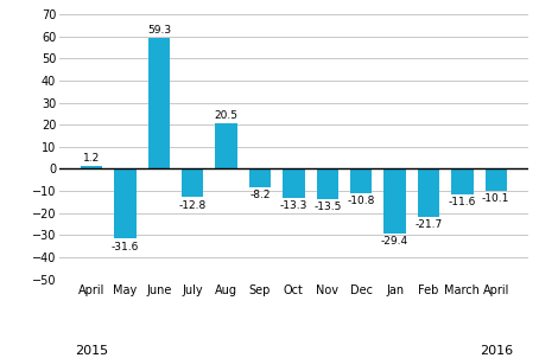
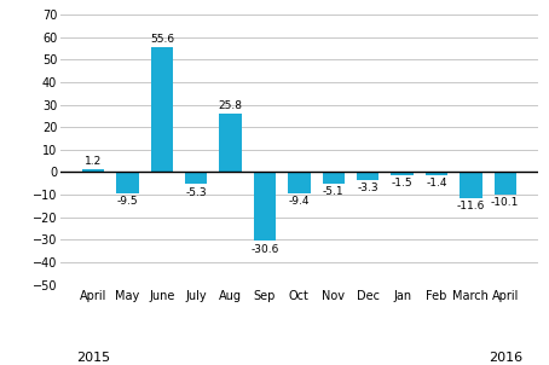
May: -31.6 -> -9.5
June: 59.3 -> 55.6
July: -12.8 -> -5.3
Aug: 20.5 -> 25.8
Sep: -8.2 -> -30.6
Oct: -13.3 -> -9.4
Nov: -13.5 -> -5.1
Dec: -10.8 -> -3.3
Jan: -29.4 -> -1.5
Feb: -21.7 -> -1.4
